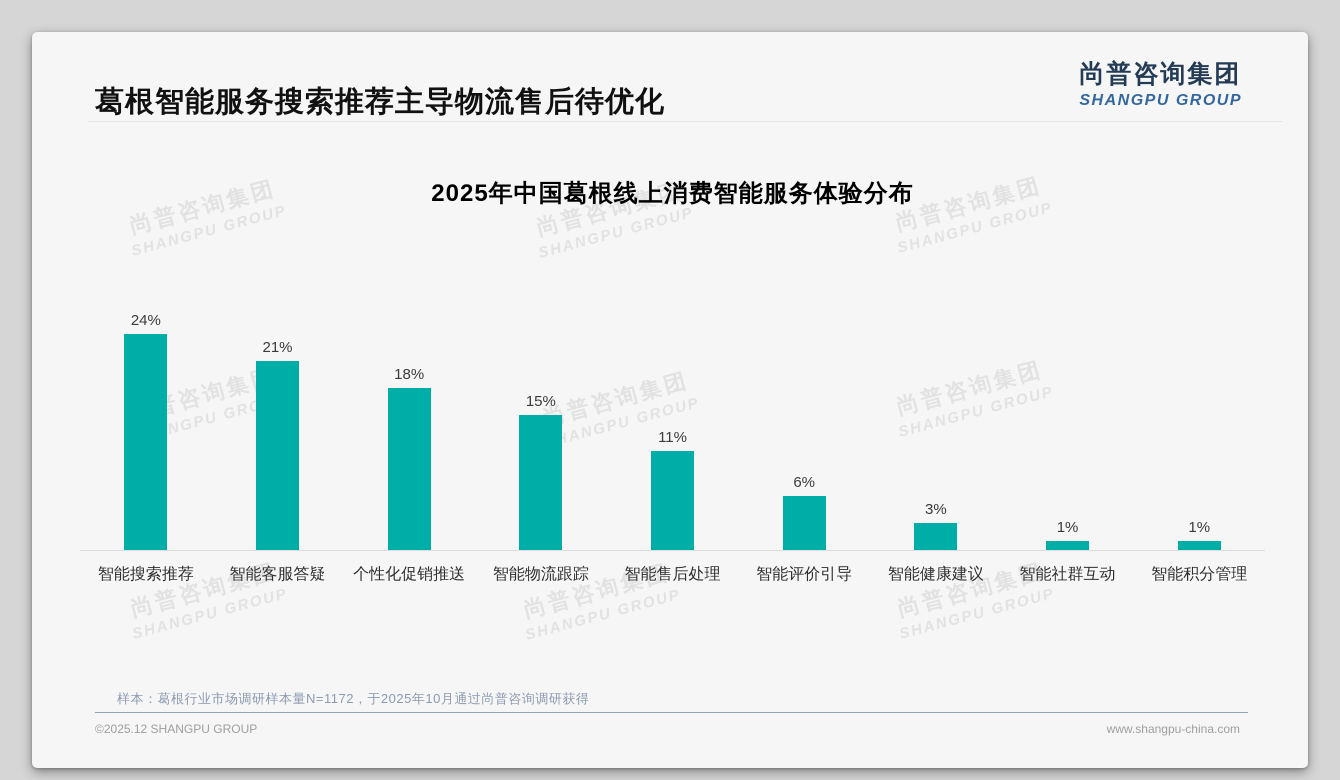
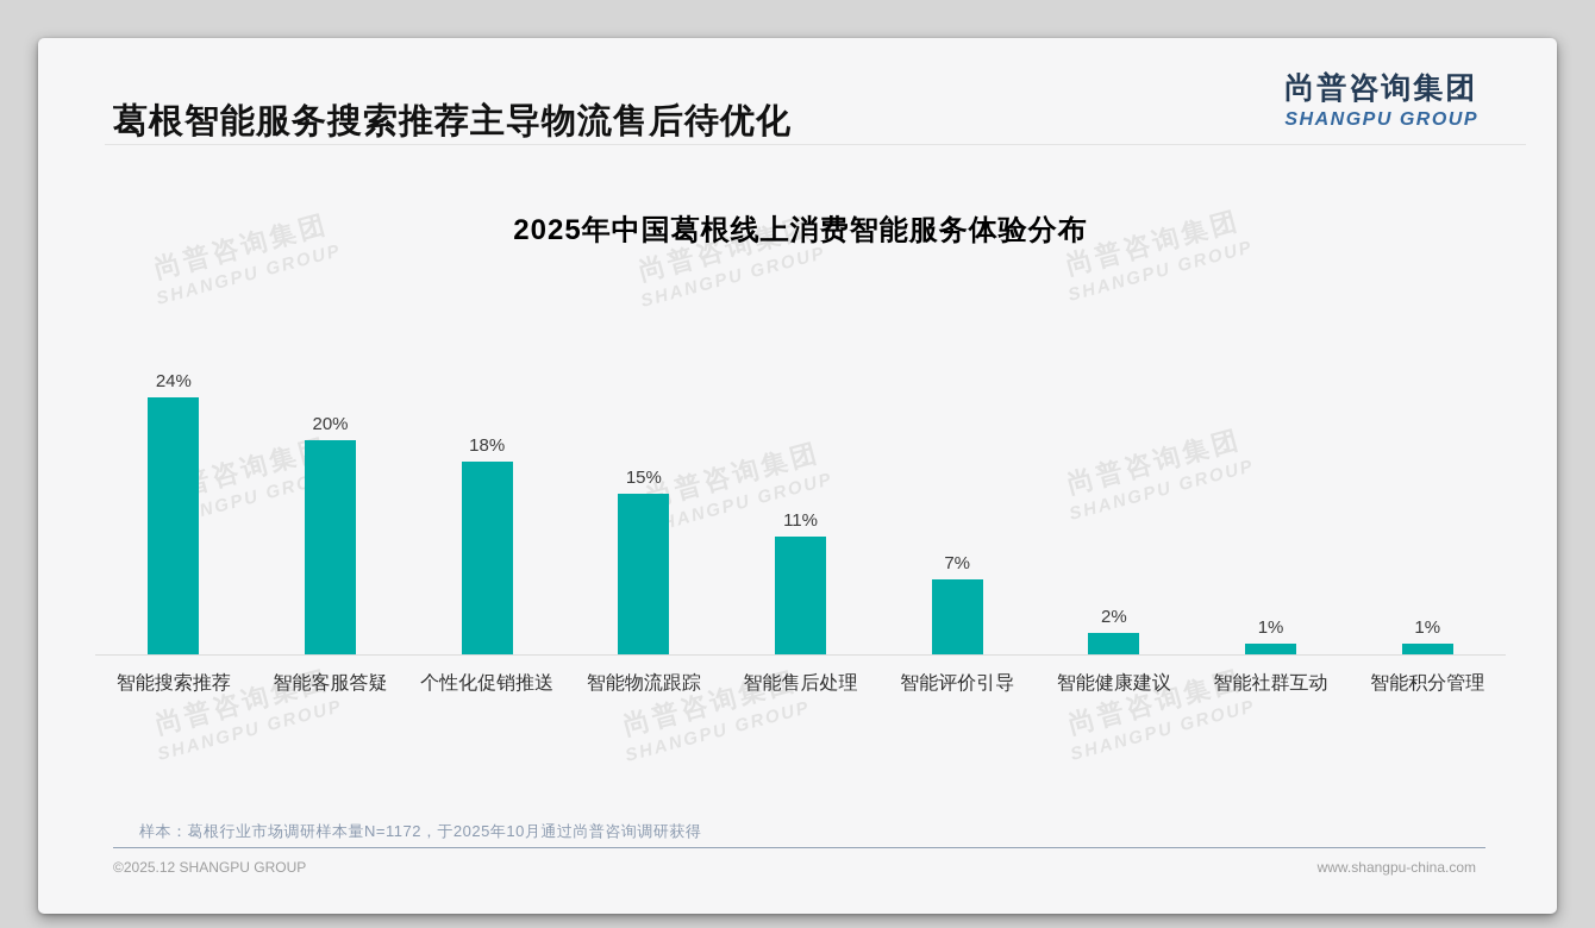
智能客服答疑: 21% -> 20%
智能评价引导: 6% -> 7%
智能健康建议: 3% -> 2%
